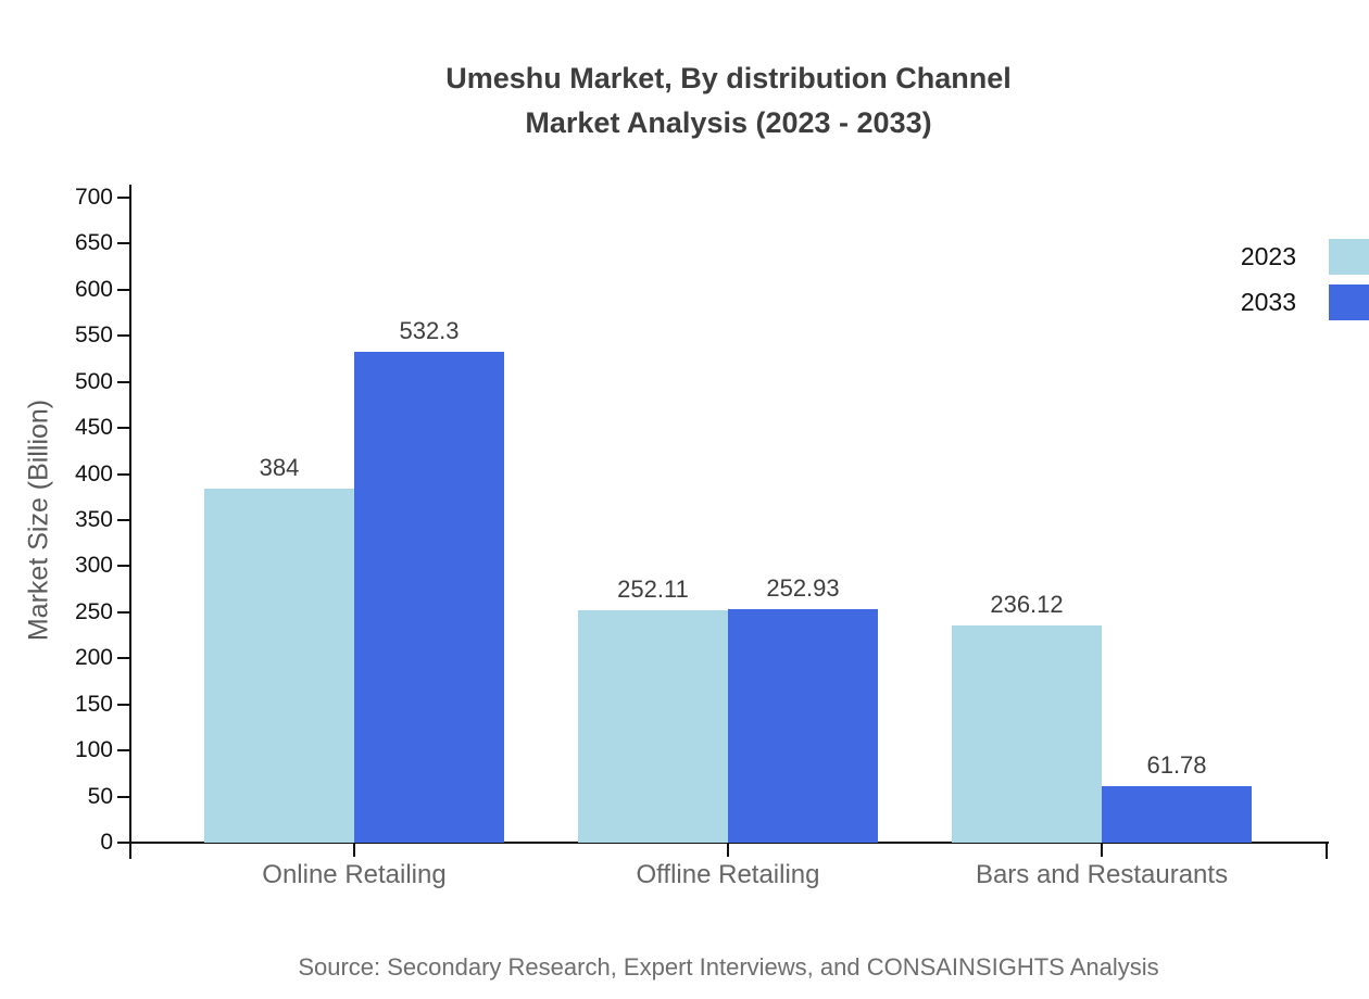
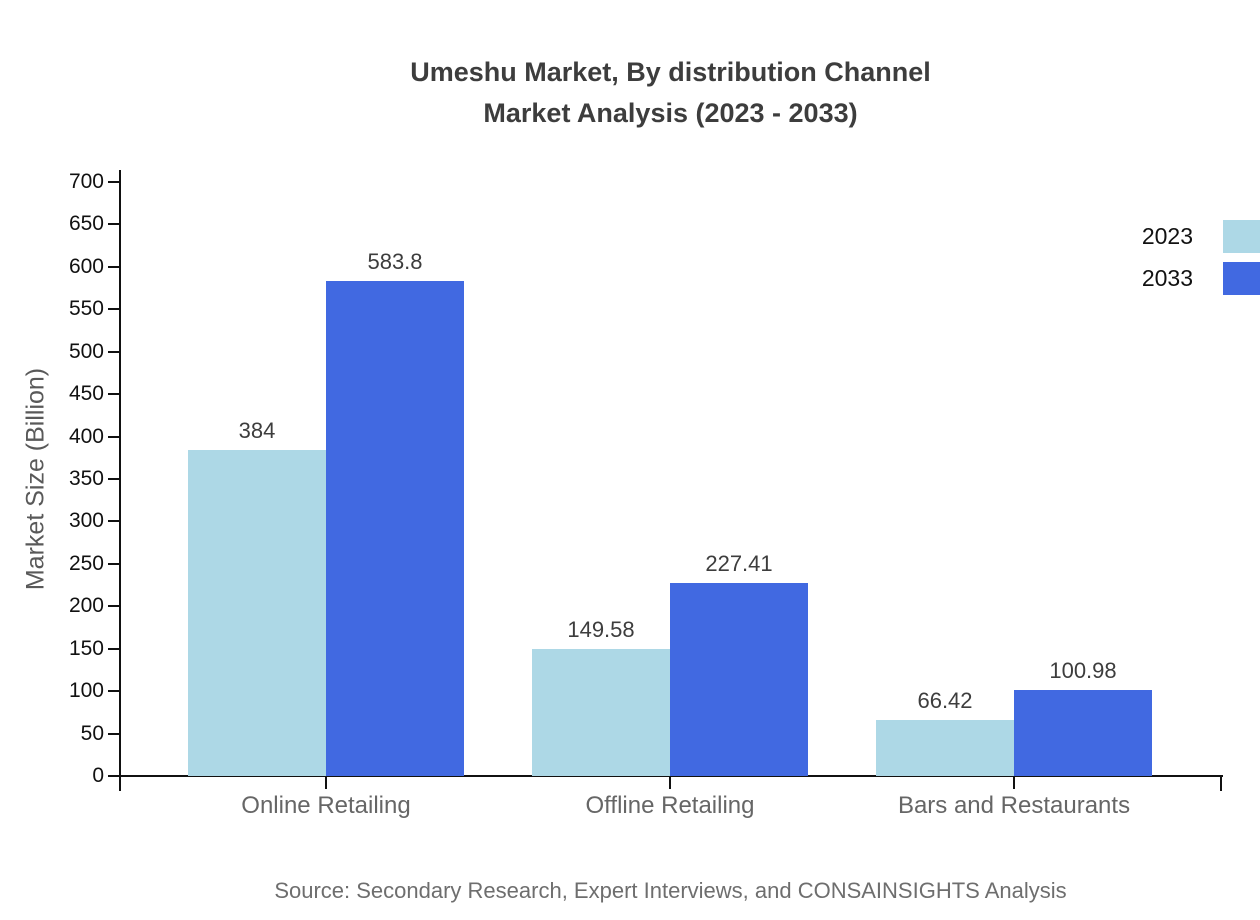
2033/Online Retailing: 532.3 -> 583.8
2023/Offline Retailing: 252.11 -> 149.58
2033/Offline Retailing: 252.93 -> 227.41
2023/Bars and Restaurants: 236.12 -> 66.42
2033/Bars and Restaurants: 61.78 -> 100.98
